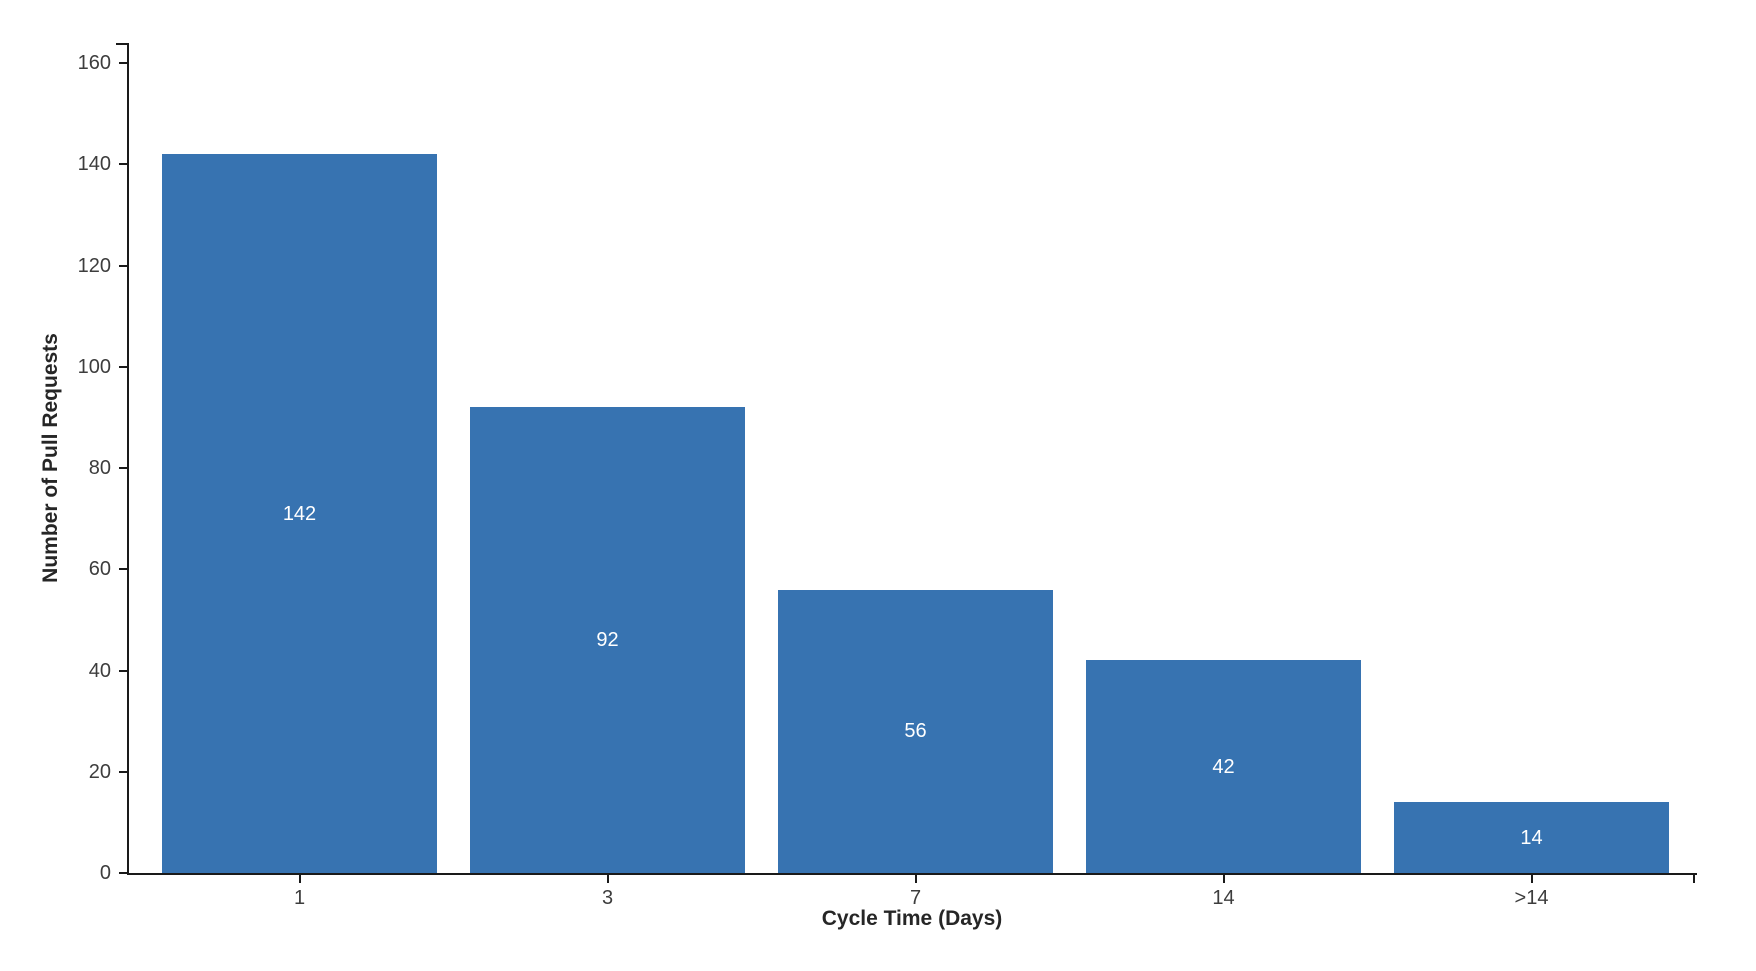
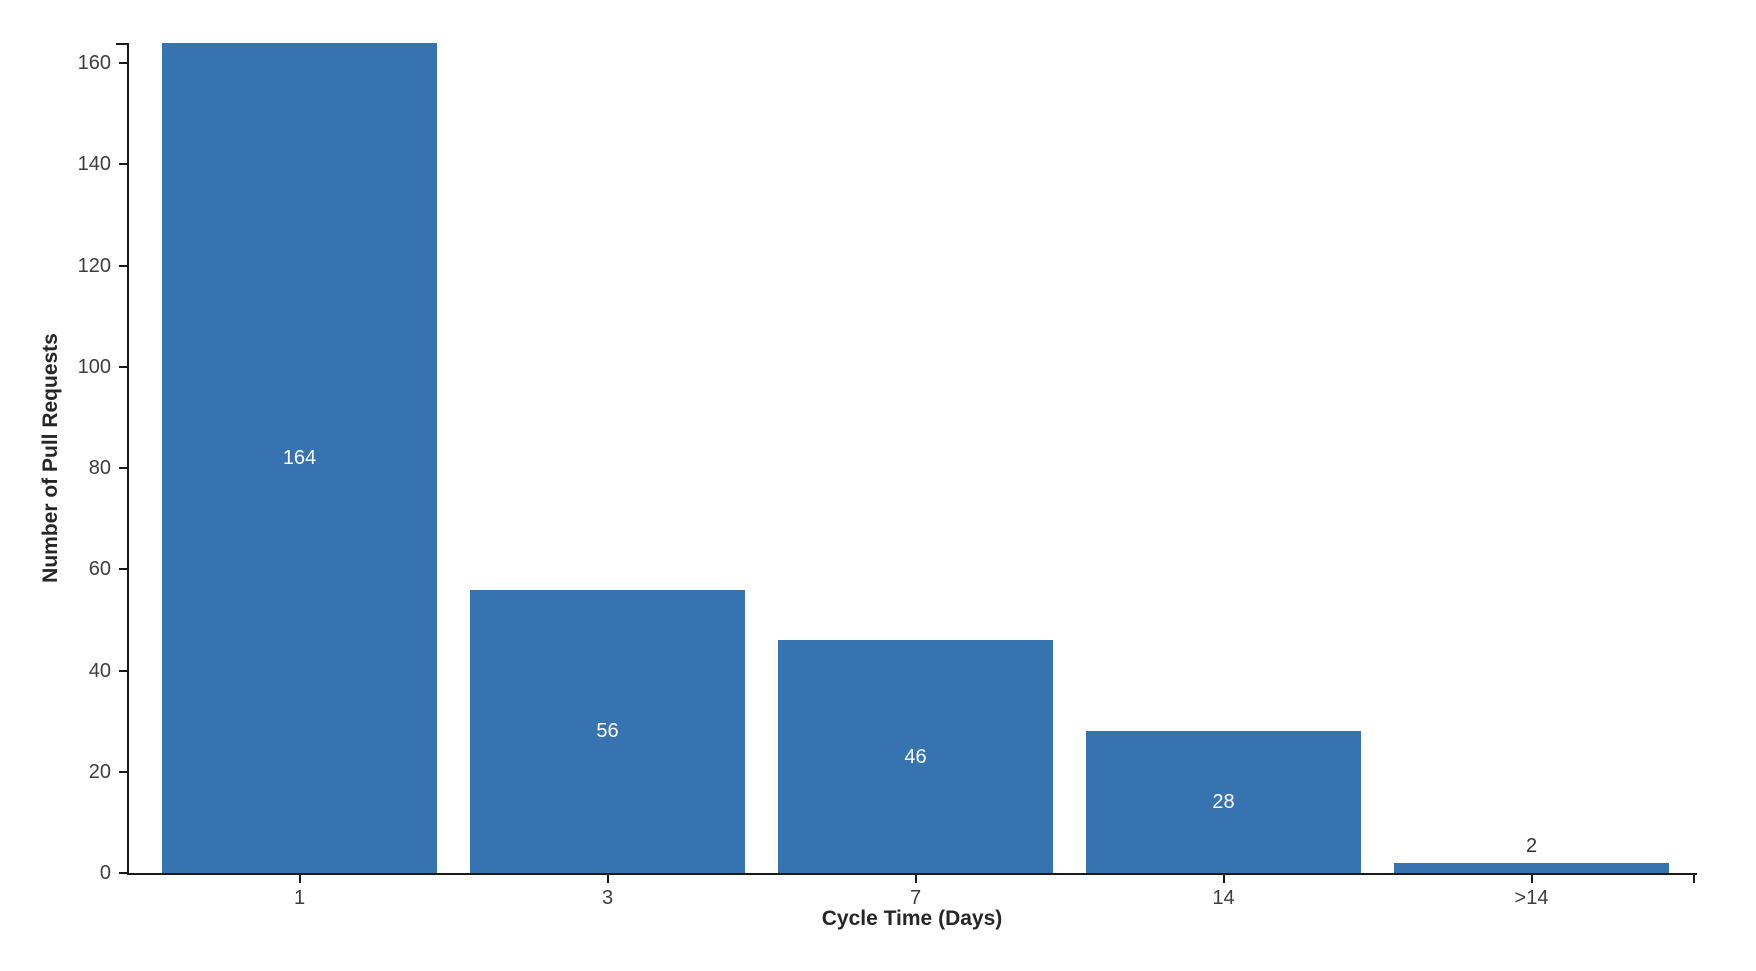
1: 142 -> 164
3: 92 -> 56
7: 56 -> 46
14: 42 -> 28
>14: 14 -> 2
